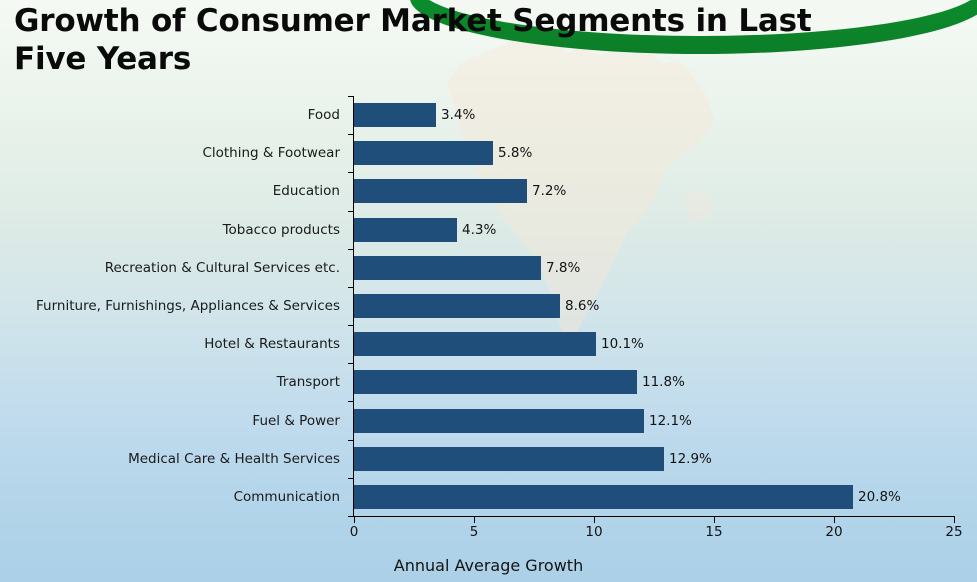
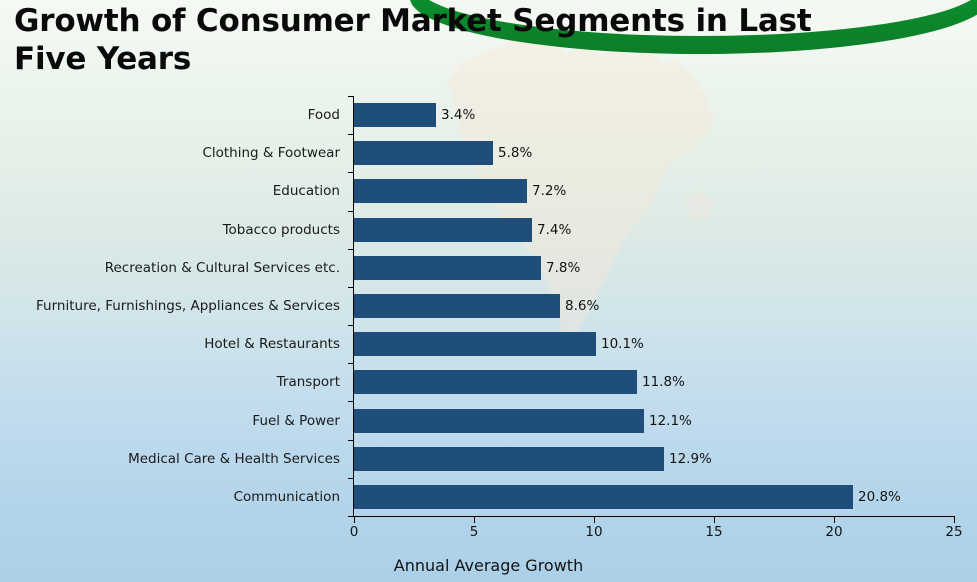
Tobacco products: 4.3% -> 7.4%
